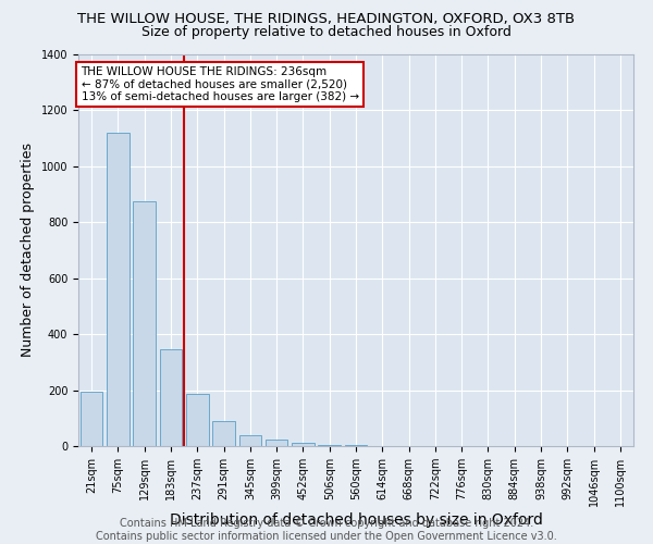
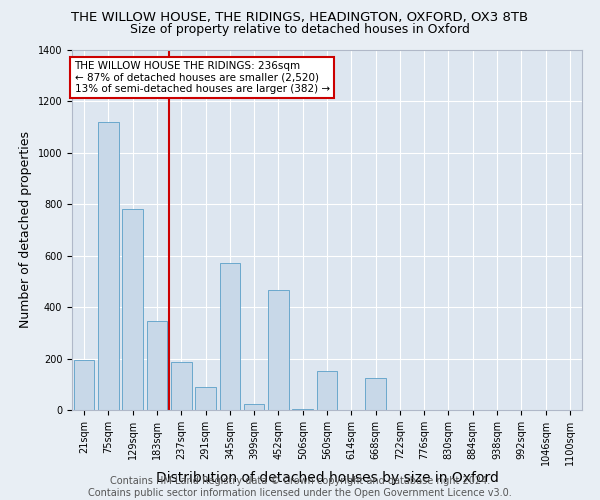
129sqm: 875 -> 780
345sqm: 40 -> 570
452sqm: 10 -> 465
560sqm: 2 -> 150
668sqm: 1 -> 125
